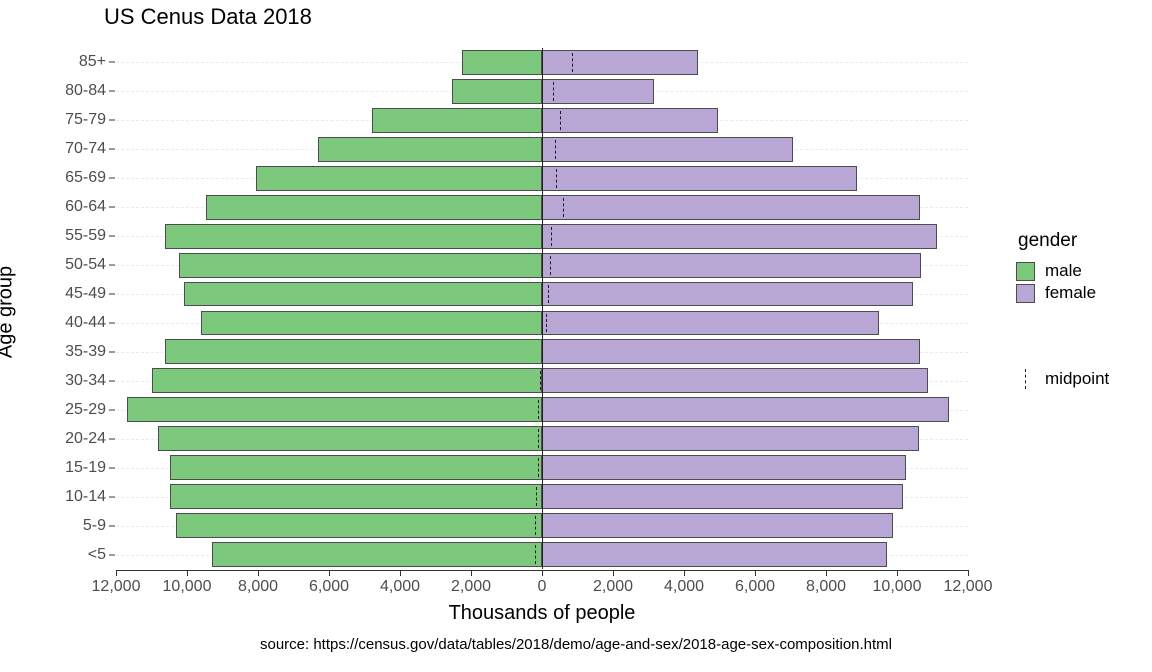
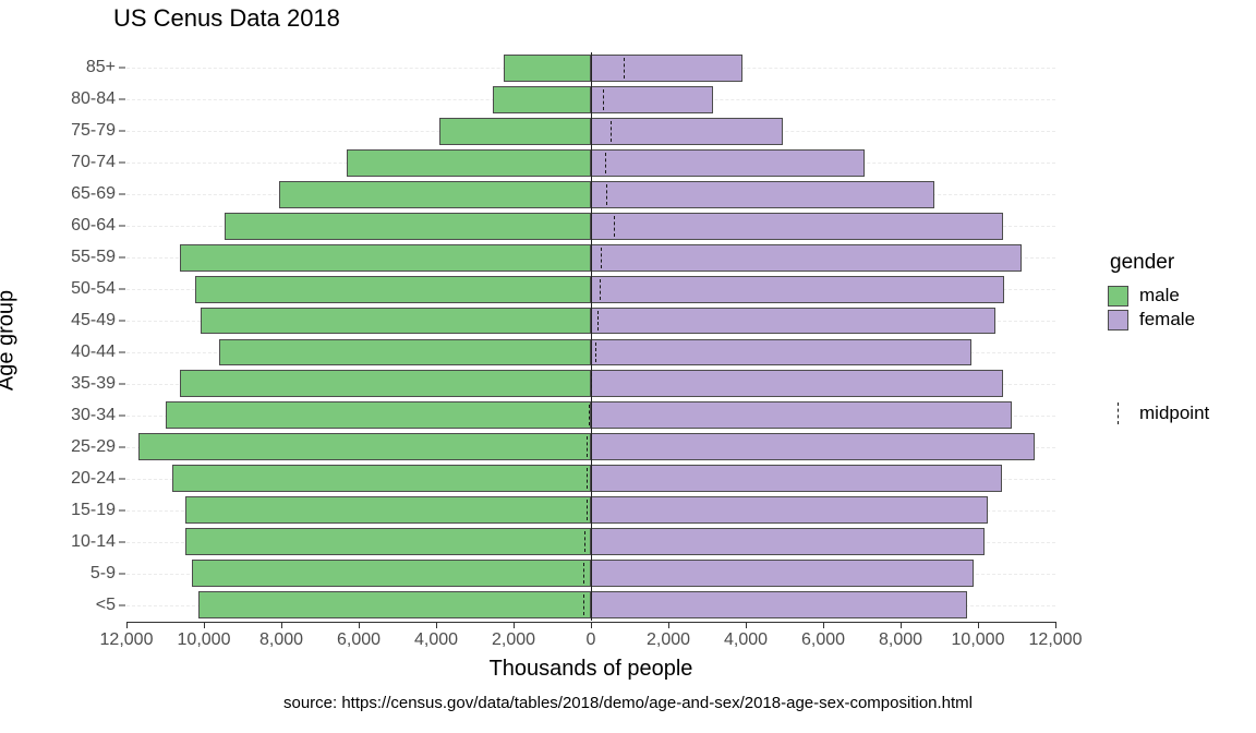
female/85+: 4400 -> 3900
male/75-79: 4800 -> 3900
female/40-44: 9500 -> 9800
male/<5: 9300 -> 10100
